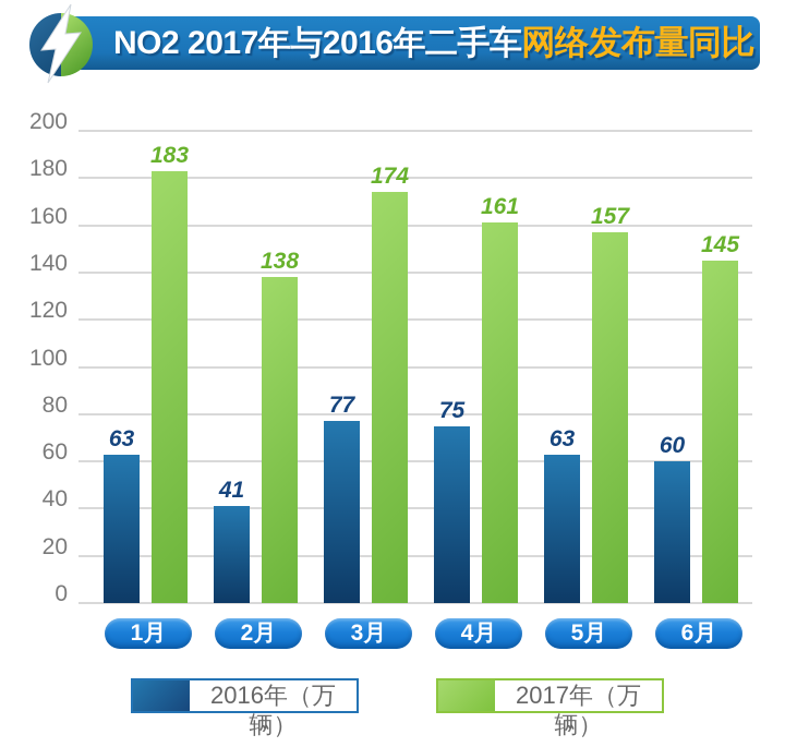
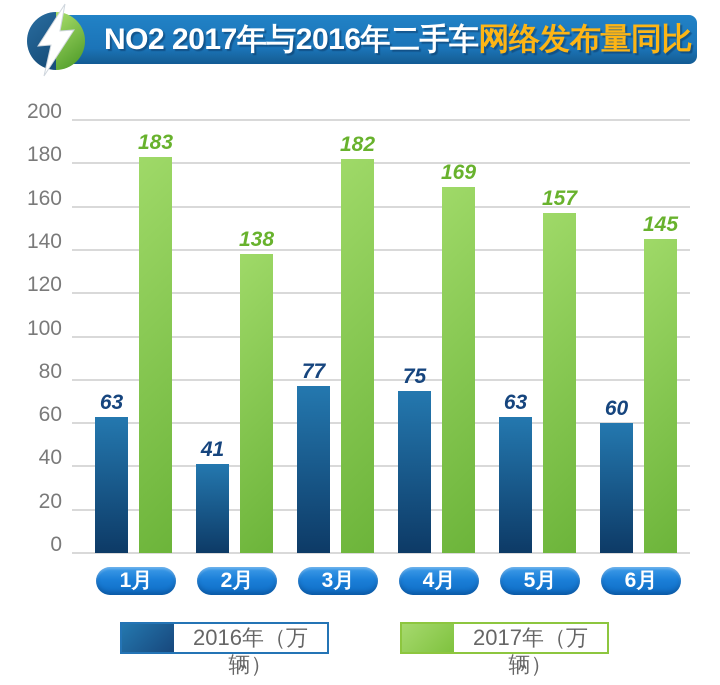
2017年（万辆）/3月: 174 -> 182
2017年（万辆）/4月: 161 -> 169
